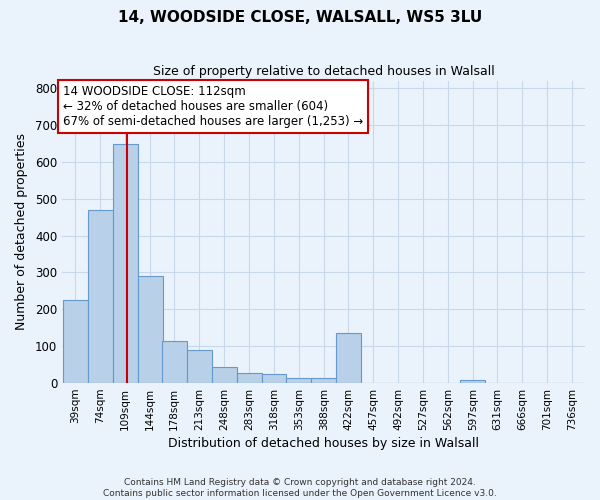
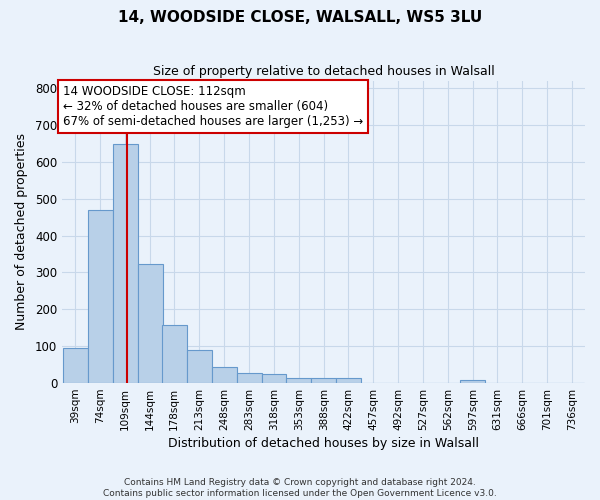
39sqm: 225 -> 95
144sqm: 290 -> 323
178sqm: 115 -> 158
422sqm: 135 -> 13
